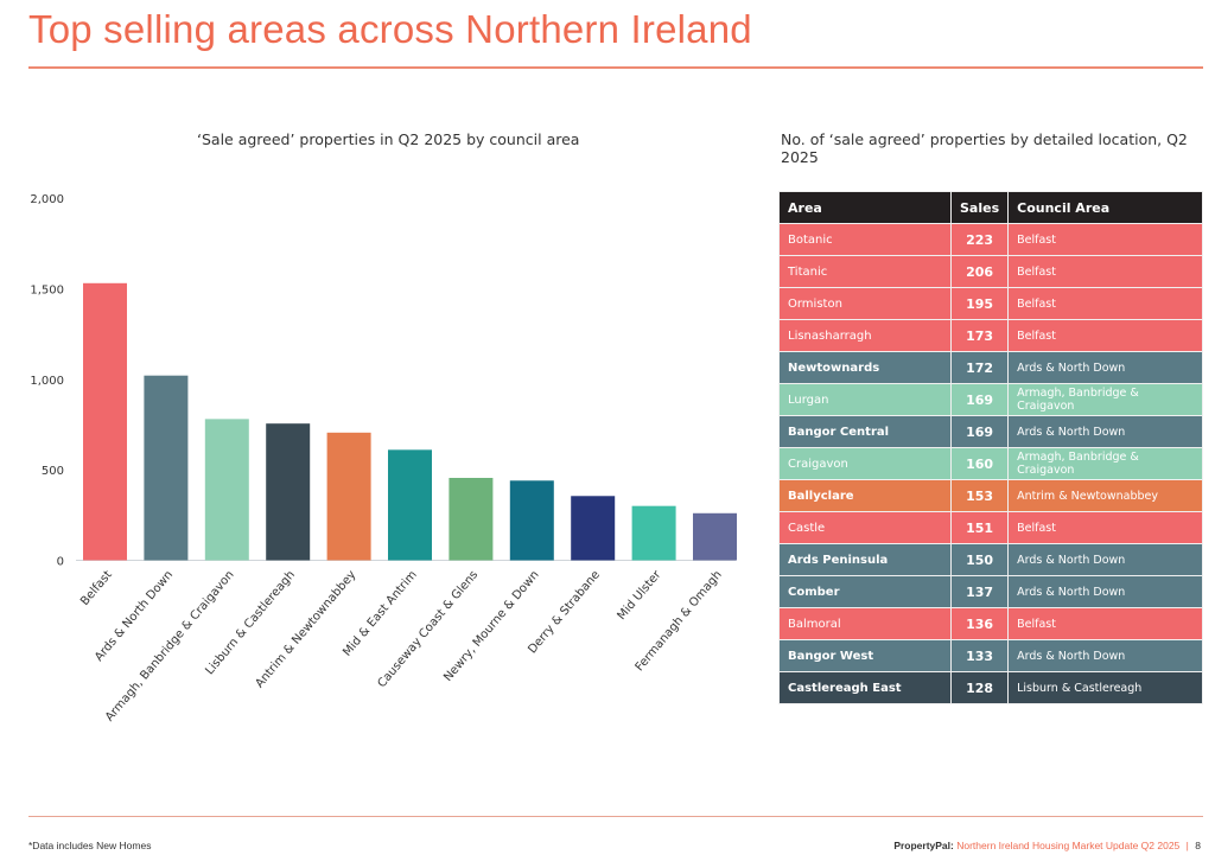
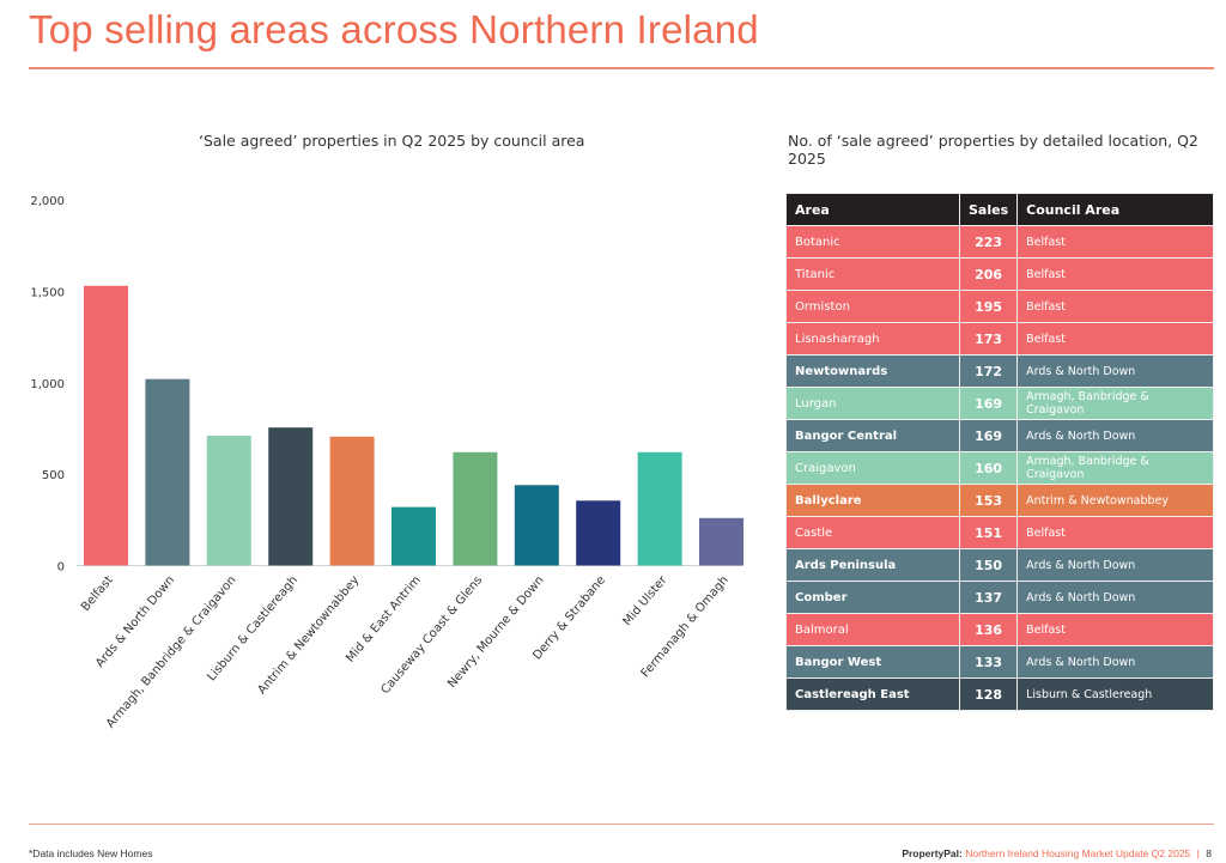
Armagh, Banbridge & Craigavon: 780 -> 710
Mid & East Antrim: 610 -> 320
Causeway Coast & Glens: 460 -> 620
Mid Ulster: 300 -> 620
